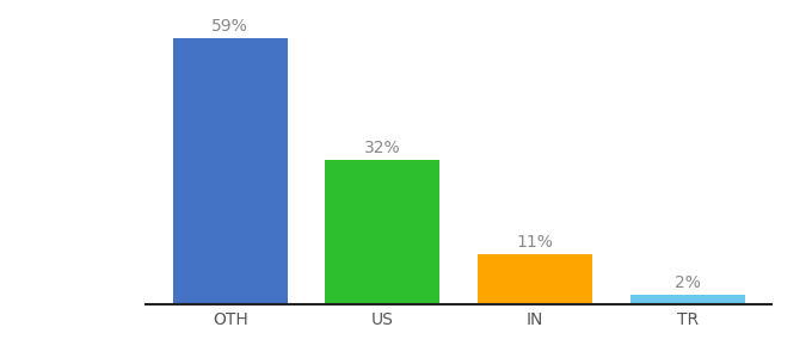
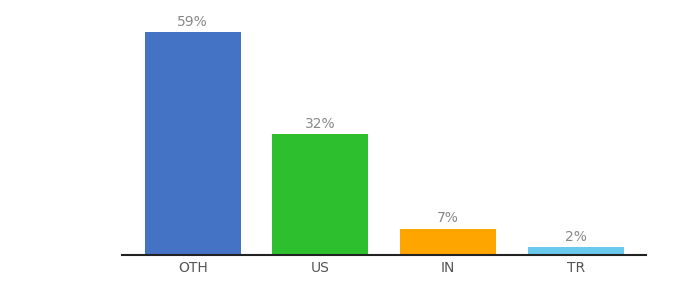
IN: 11% -> 7%
